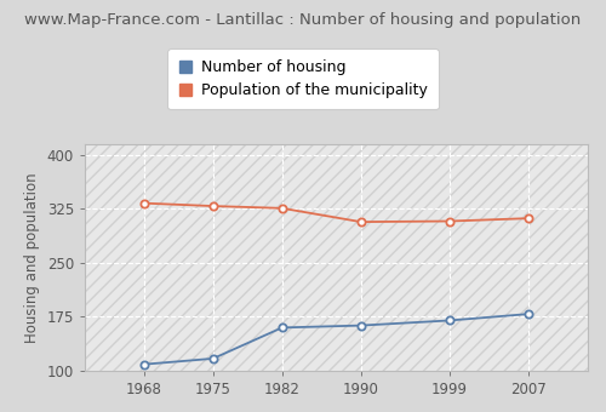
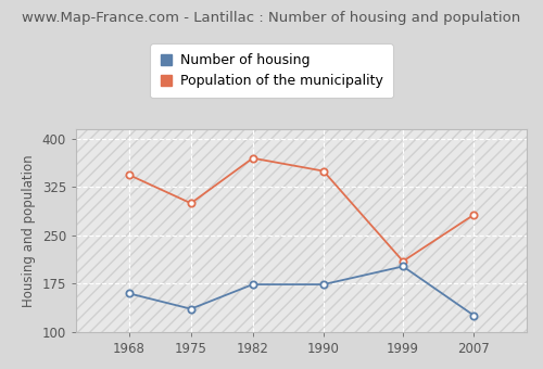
Number of housing/1968: 109 -> 160
Population of the municipality/1968: 333 -> 344
Number of housing/1975: 117 -> 136
Population of the municipality/1975: 329 -> 300
Number of housing/1982: 160 -> 174
Population of the municipality/1982: 326 -> 370
Number of housing/1990: 163 -> 174
Population of the municipality/1990: 307 -> 350
Number of housing/1999: 170 -> 202
Population of the municipality/1999: 308 -> 210
Number of housing/2007: 179 -> 126
Population of the municipality/2007: 312 -> 282
